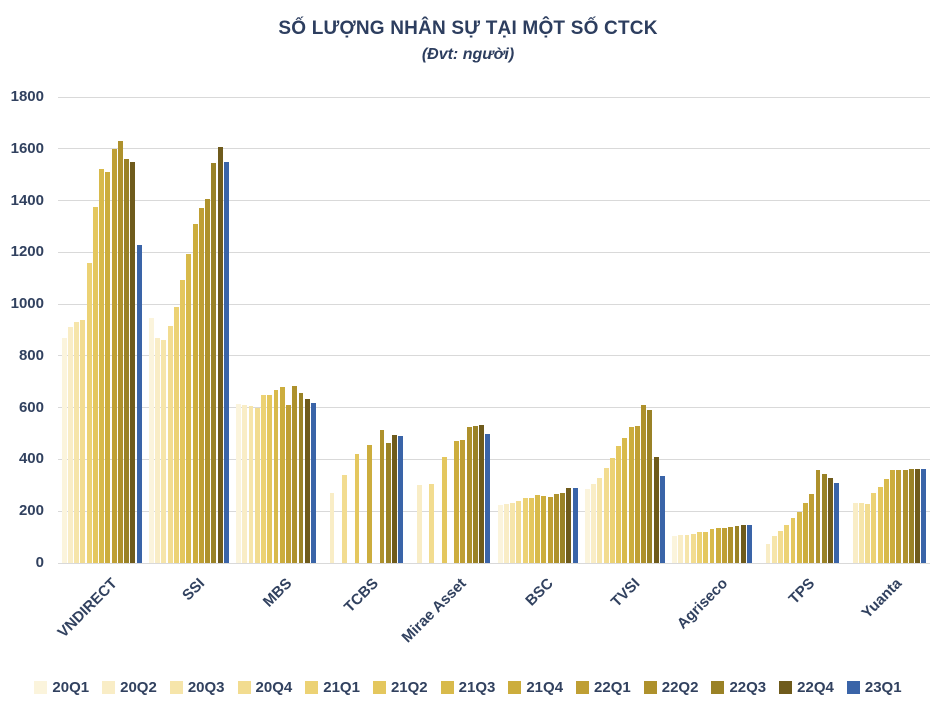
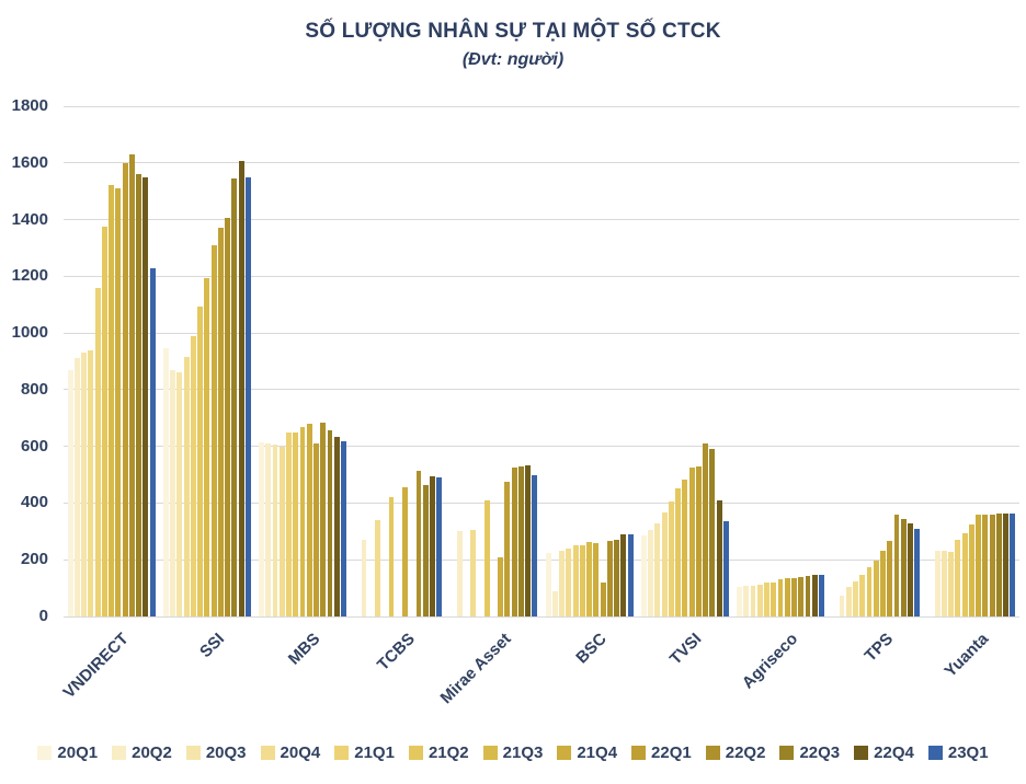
21Q4/Mirae Asset: 470 -> 210
20Q2/BSC: 230 -> 90
22Q1/BSC: 260 -> 120
